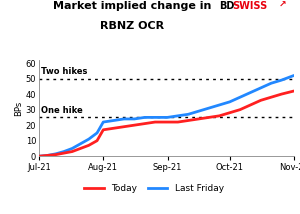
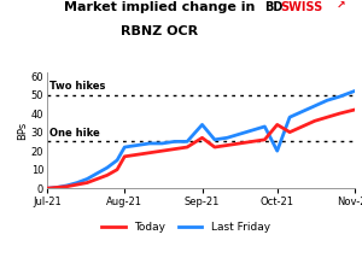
Today/Sep-21: 22 -> 27
Last Friday/Sep-21: 25 -> 34
Today/Oct-21: 28 -> 34
Last Friday/Oct-21: 35 -> 20
